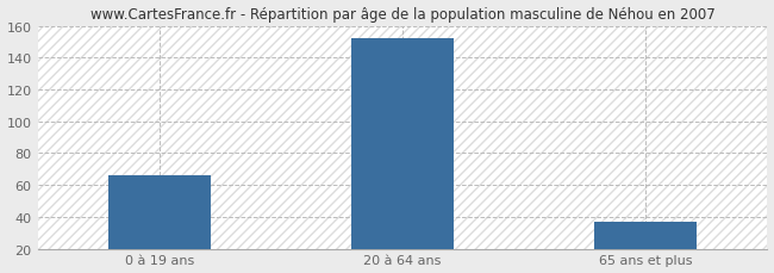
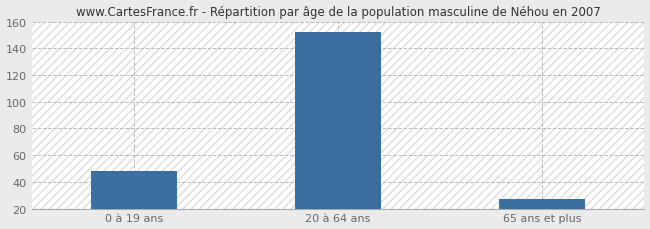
0 à 19 ans: 66 -> 48
65 ans et plus: 37 -> 27
